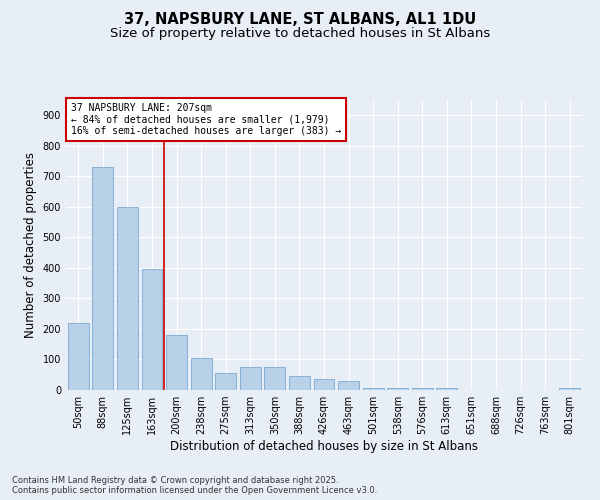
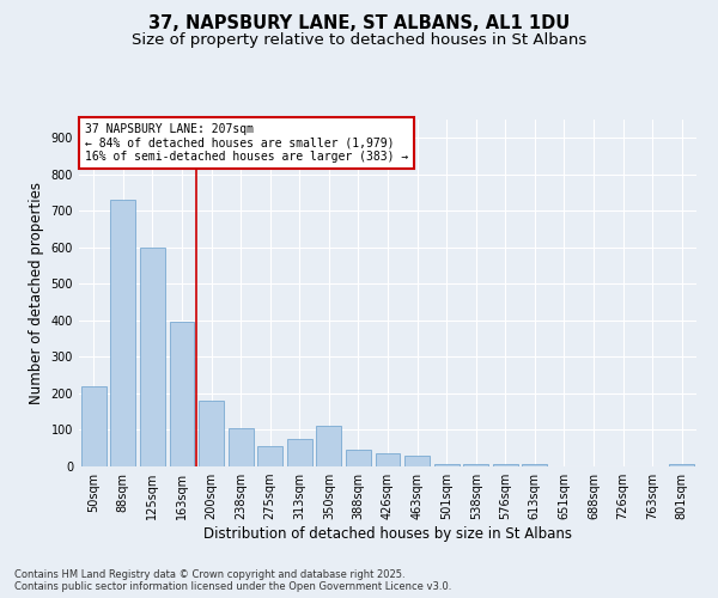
350sqm: 75 -> 110
